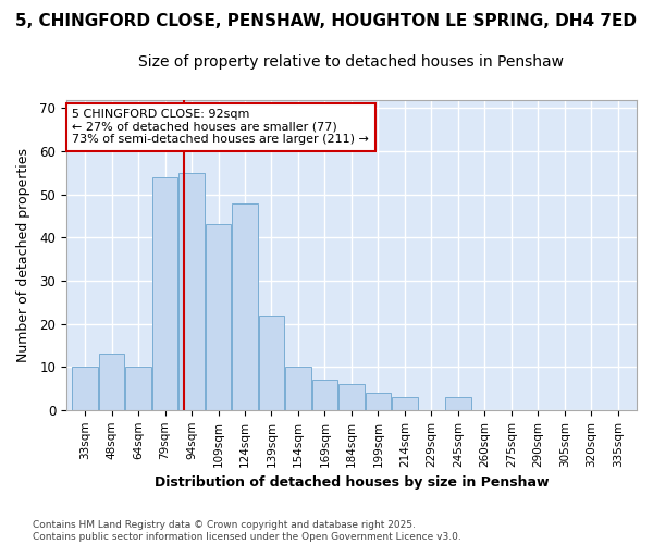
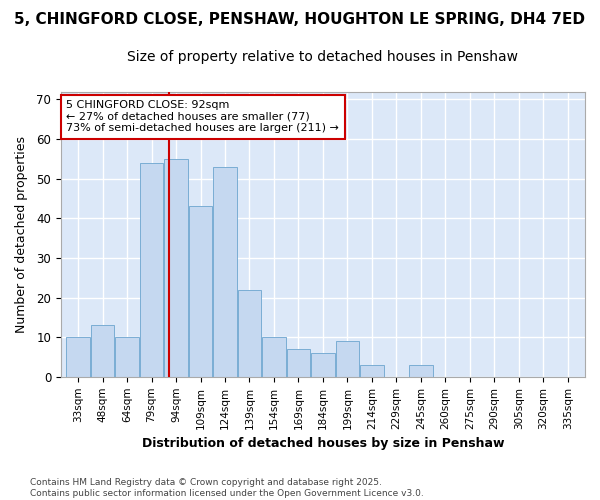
124sqm: 48 -> 53
199sqm: 4 -> 9
